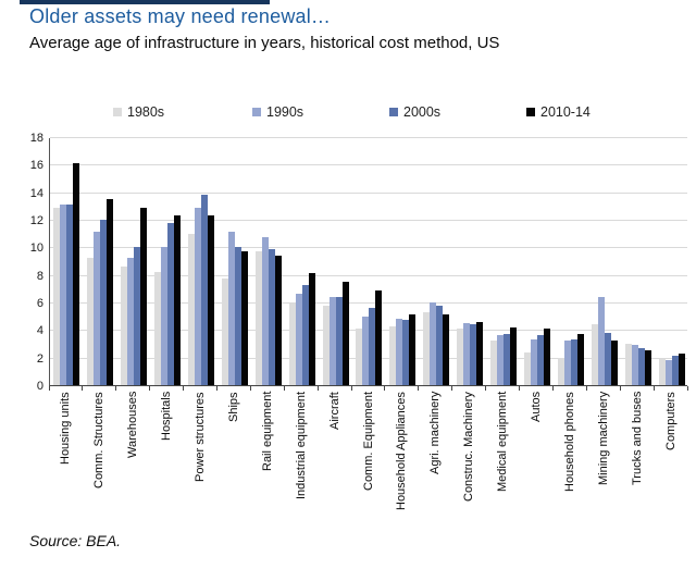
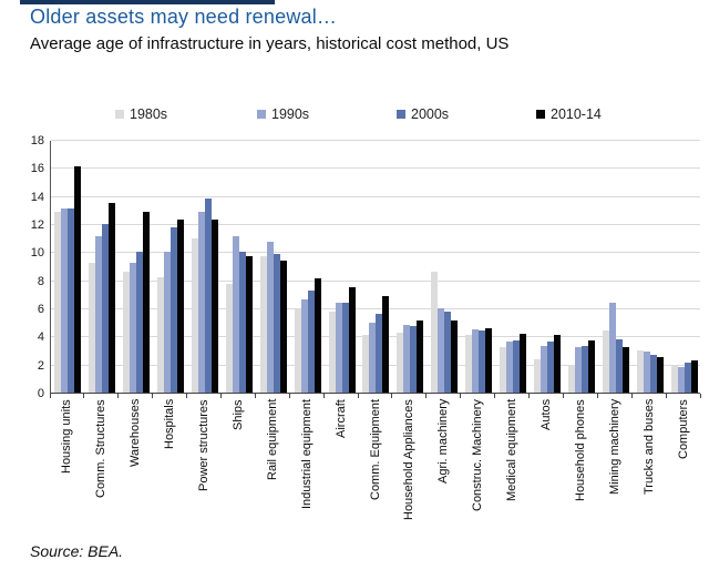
1980s/Agri. machinery: 5.3 -> 8.6
